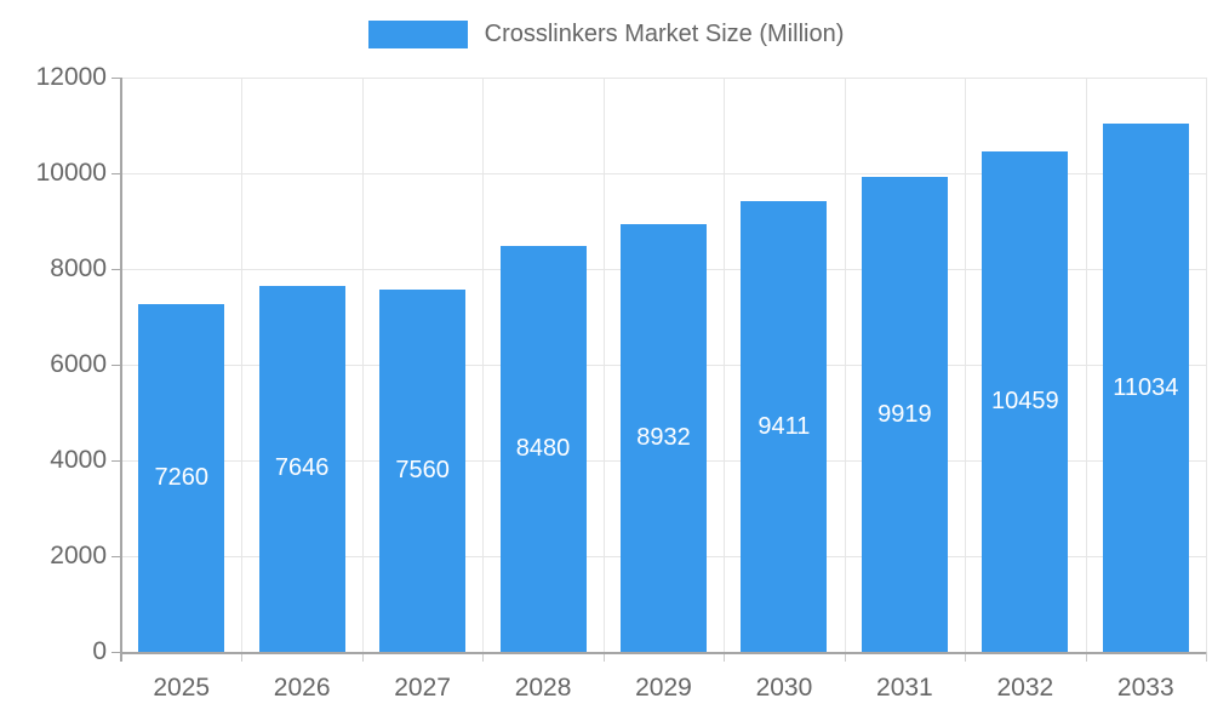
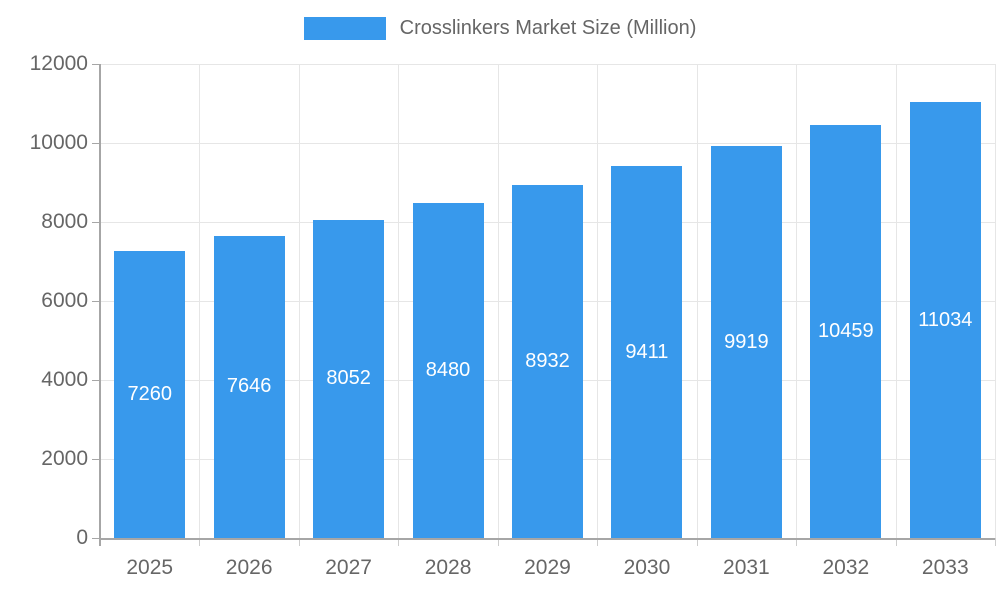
2027: 7560 -> 8052
